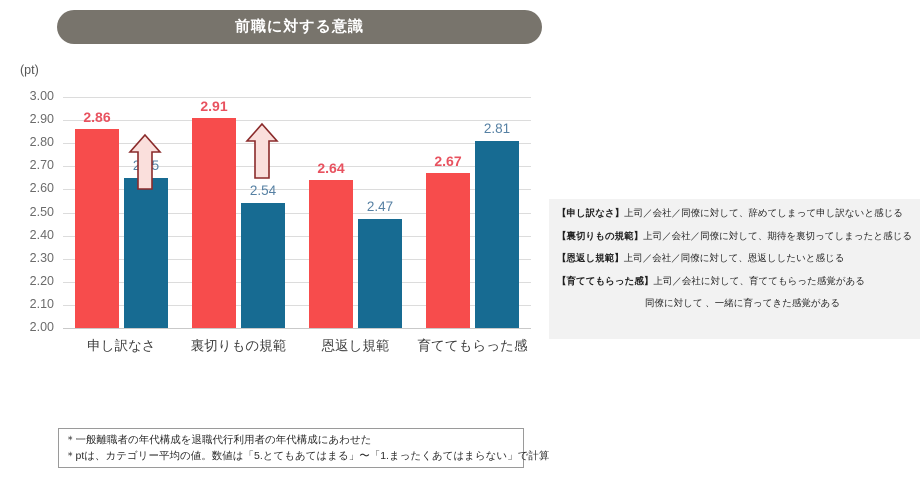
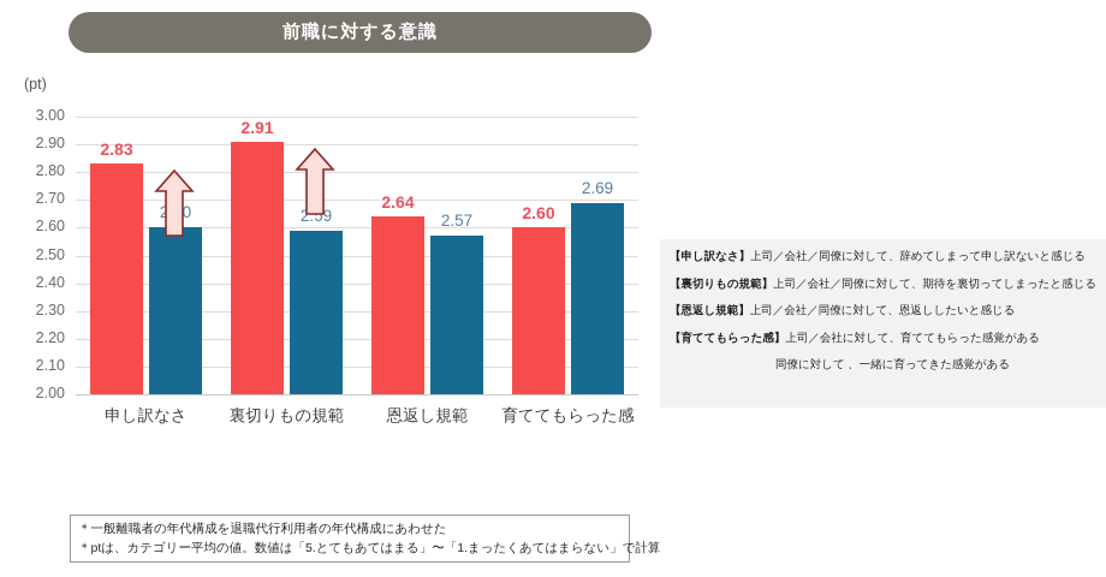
退職代行利用者(52)/申し訳なさ: 2.86 -> 2.83
一般離職者(977)/申し訳なさ: 2.65 -> 2.60
一般離職者(977)/裏切りもの規範: 2.54 -> 2.59
一般離職者(977)/恩返し規範: 2.47 -> 2.57
退職代行利用者(52)/育ててもらった感: 2.67 -> 2.60
一般離職者(977)/育ててもらった感: 2.81 -> 2.69
